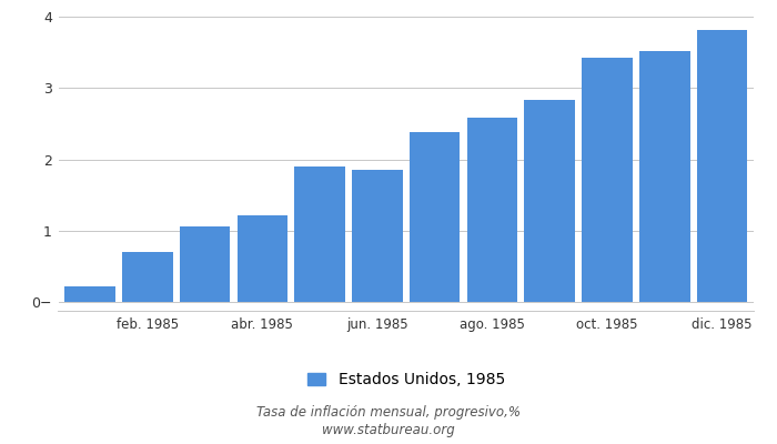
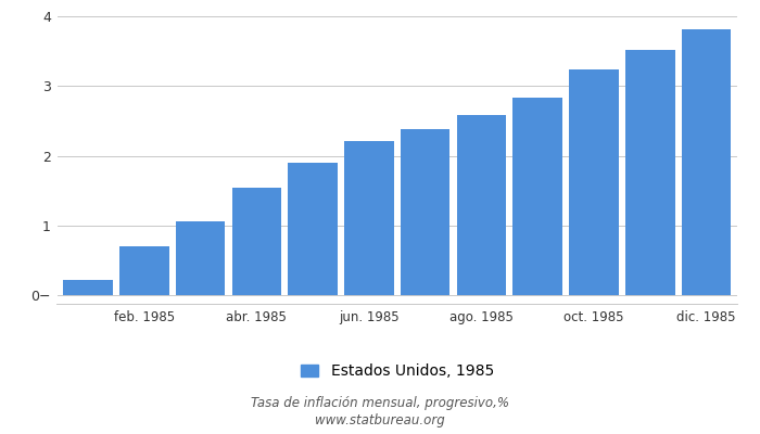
abr. 1985: 1.22 -> 1.55
jun. 1985: 1.86 -> 2.21
oct. 1985: 3.42 -> 3.24
